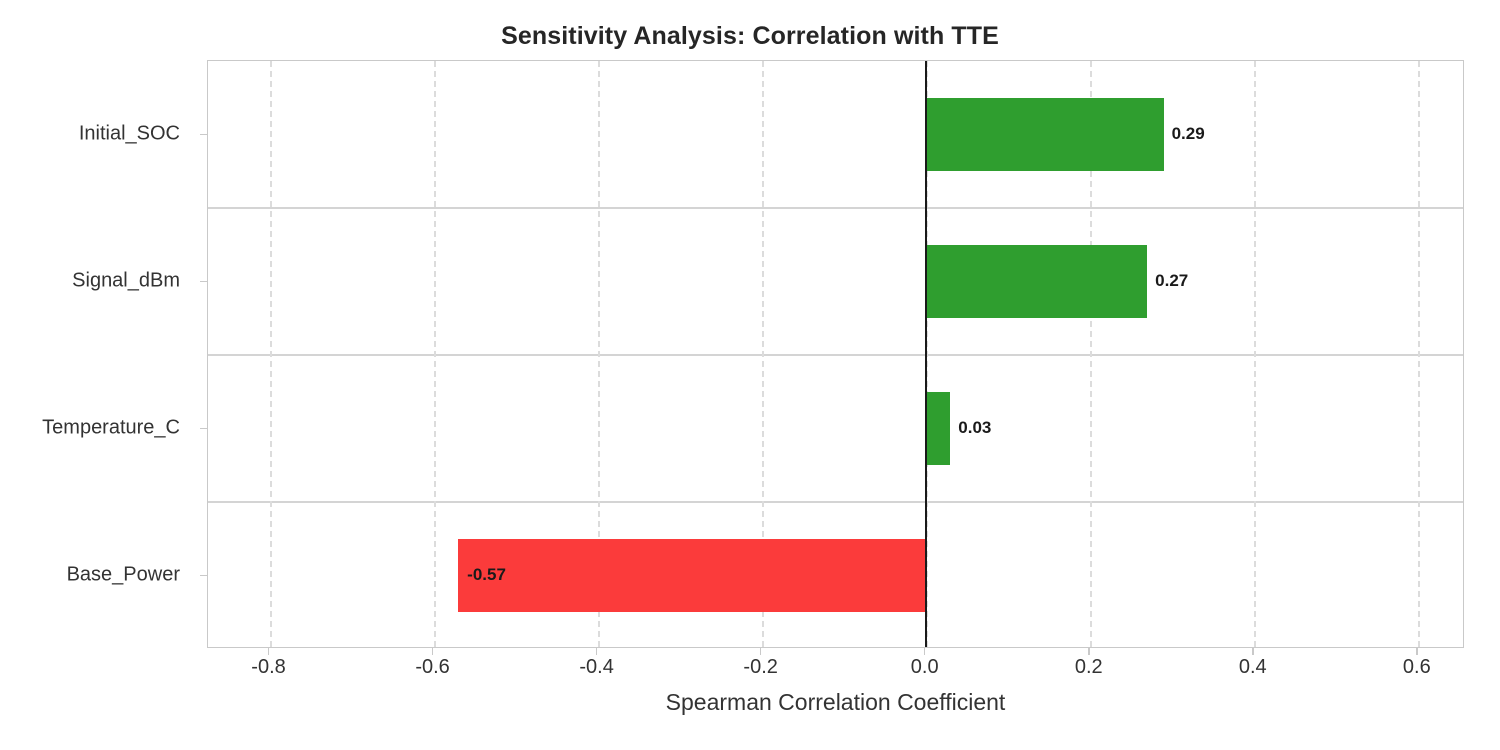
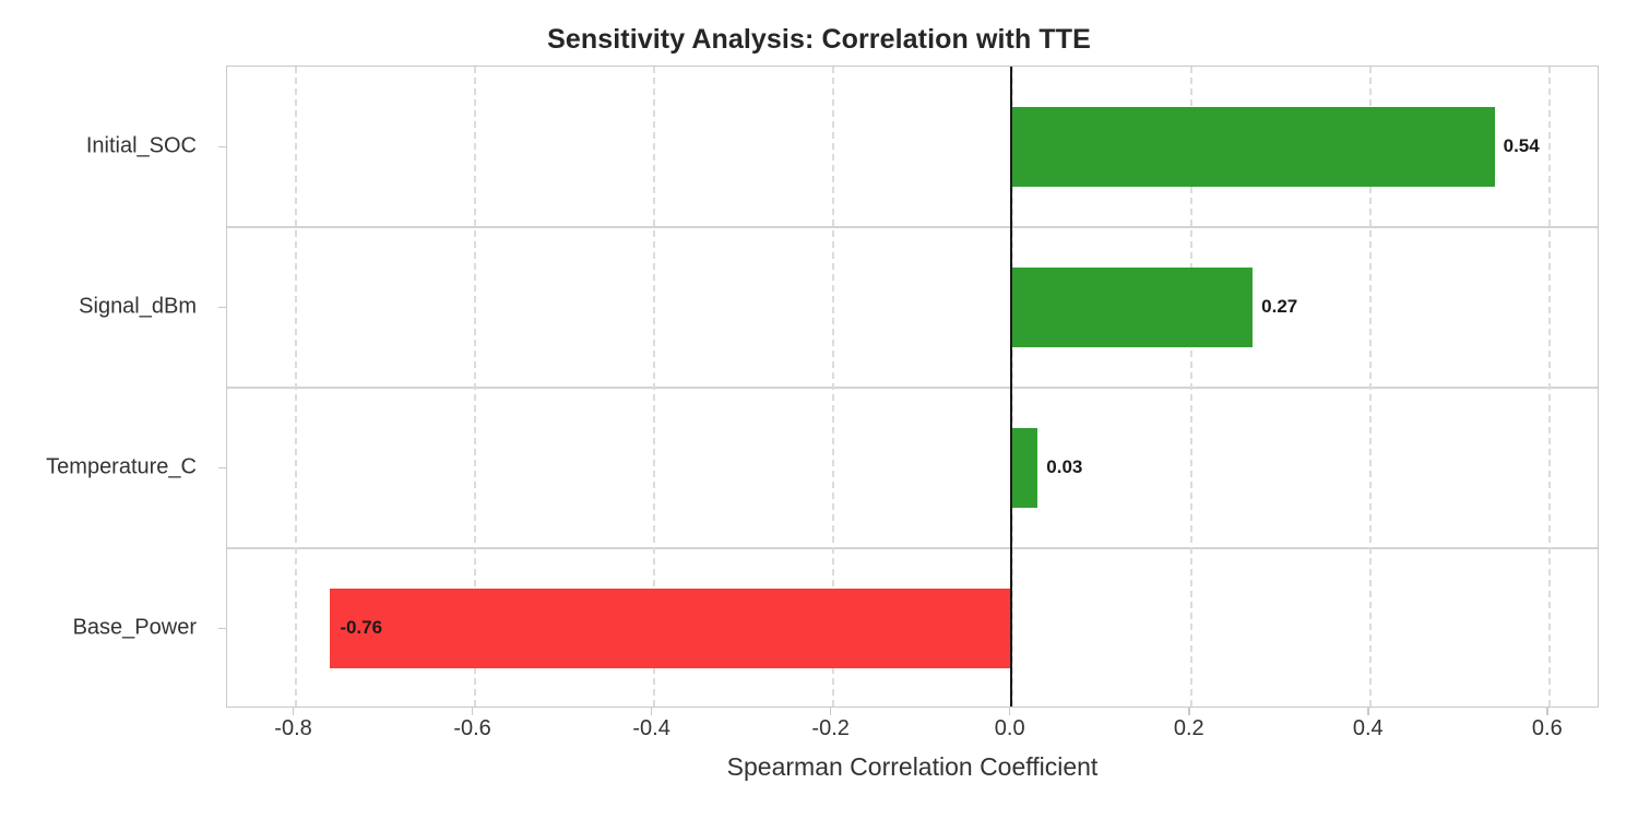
Initial_SOC: 0.29 -> 0.54
Base_Power: -0.57 -> -0.76
